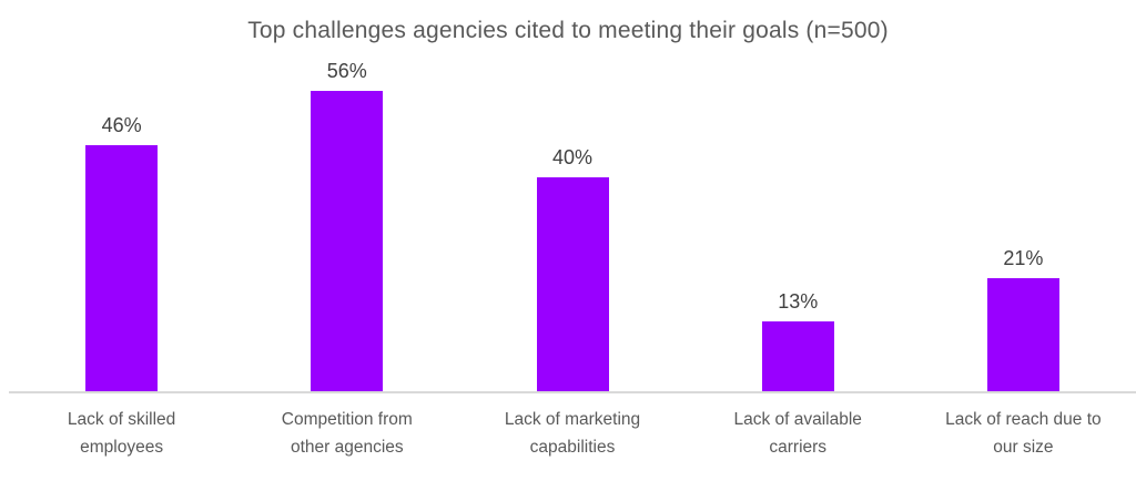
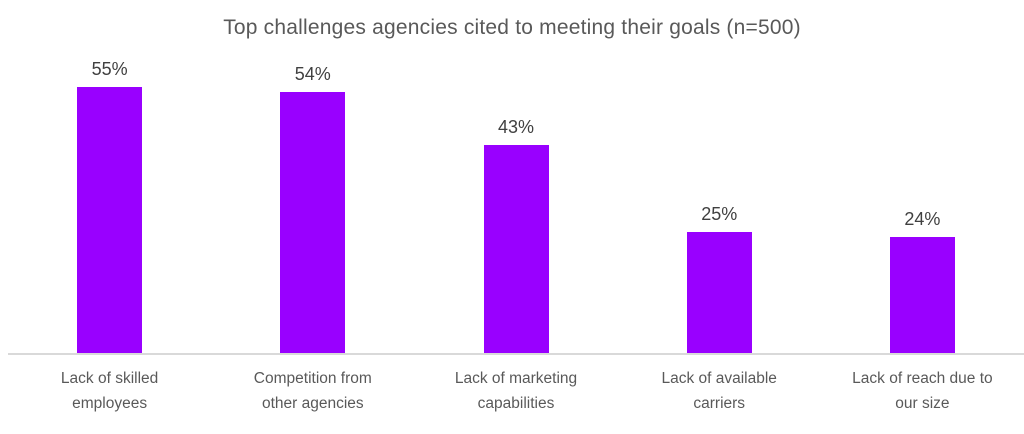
Lack of skilled employees: 46% -> 55%
Competition from other agencies: 56% -> 54%
Lack of marketing capabilities: 40% -> 43%
Lack of available carriers: 13% -> 25%
Lack of reach due to our size: 21% -> 24%
